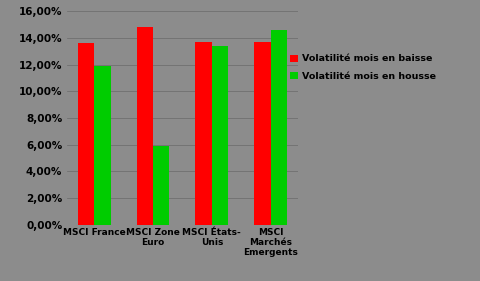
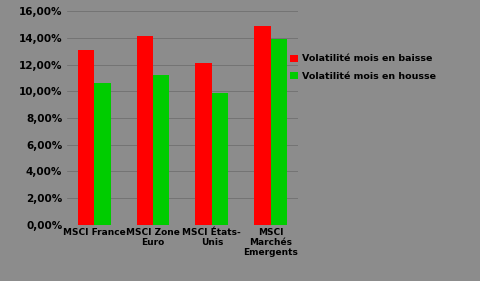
Volatilité mois en baisse/MSCI France: 13,6% -> 13,1%
Volatilité mois en housse/MSCI France: 11,9% -> 10,6%
Volatilité mois en baisse/MSCI Zone Euro: 14,8% -> 14,1%
Volatilité mois en housse/MSCI Zone Euro: 5,9% -> 11,2%
Volatilité mois en baisse/MSCI États- Unis: 13,7% -> 12,1%
Volatilité mois en housse/MSCI États- Unis: 13,4% -> 9,9%
Volatilité mois en baisse/MSCI Marchés Emergents: 13,7% -> 14,9%
Volatilité mois en housse/MSCI Marchés Emergents: 14,6% -> 13,9%
